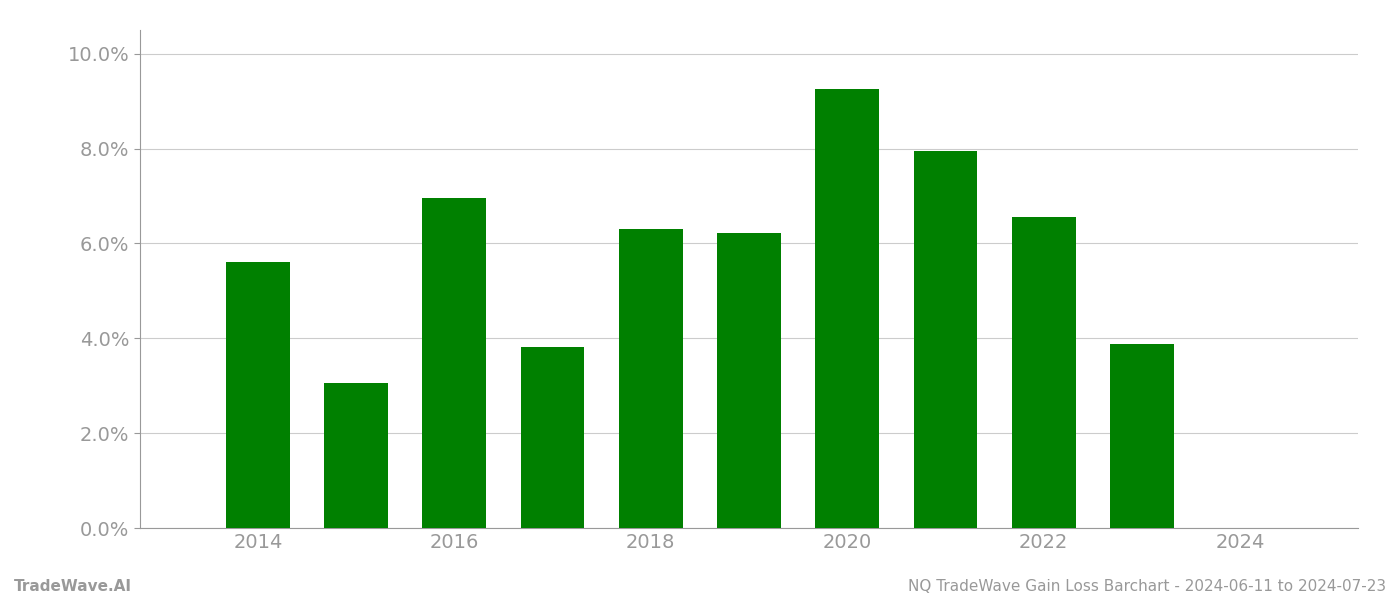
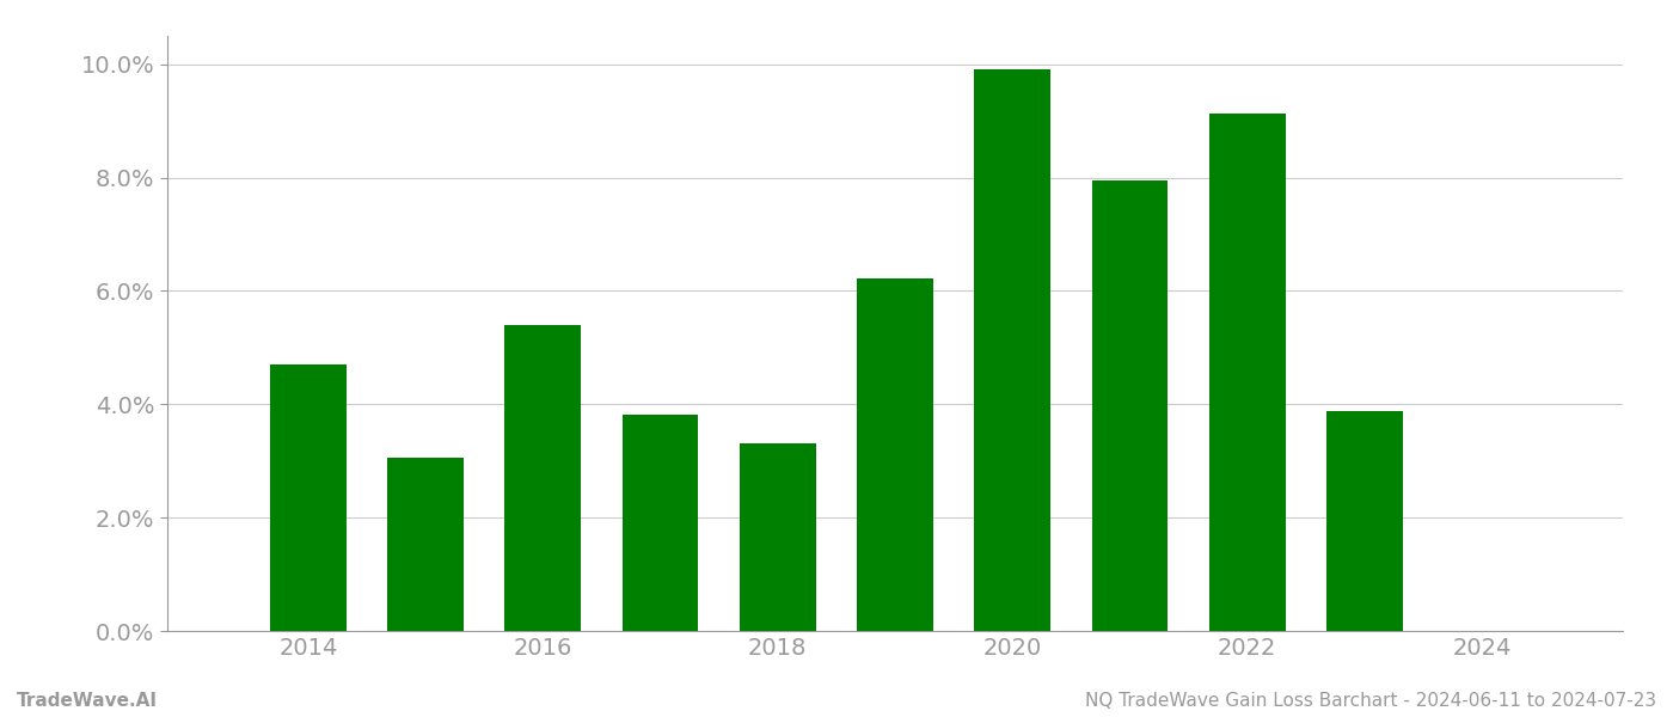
2014: 5.60% -> 4.70%
2016: 6.95% -> 5.40%
2018: 6.30% -> 3.30%
2020: 9.25% -> 9.90%
2022: 6.55% -> 9.12%
